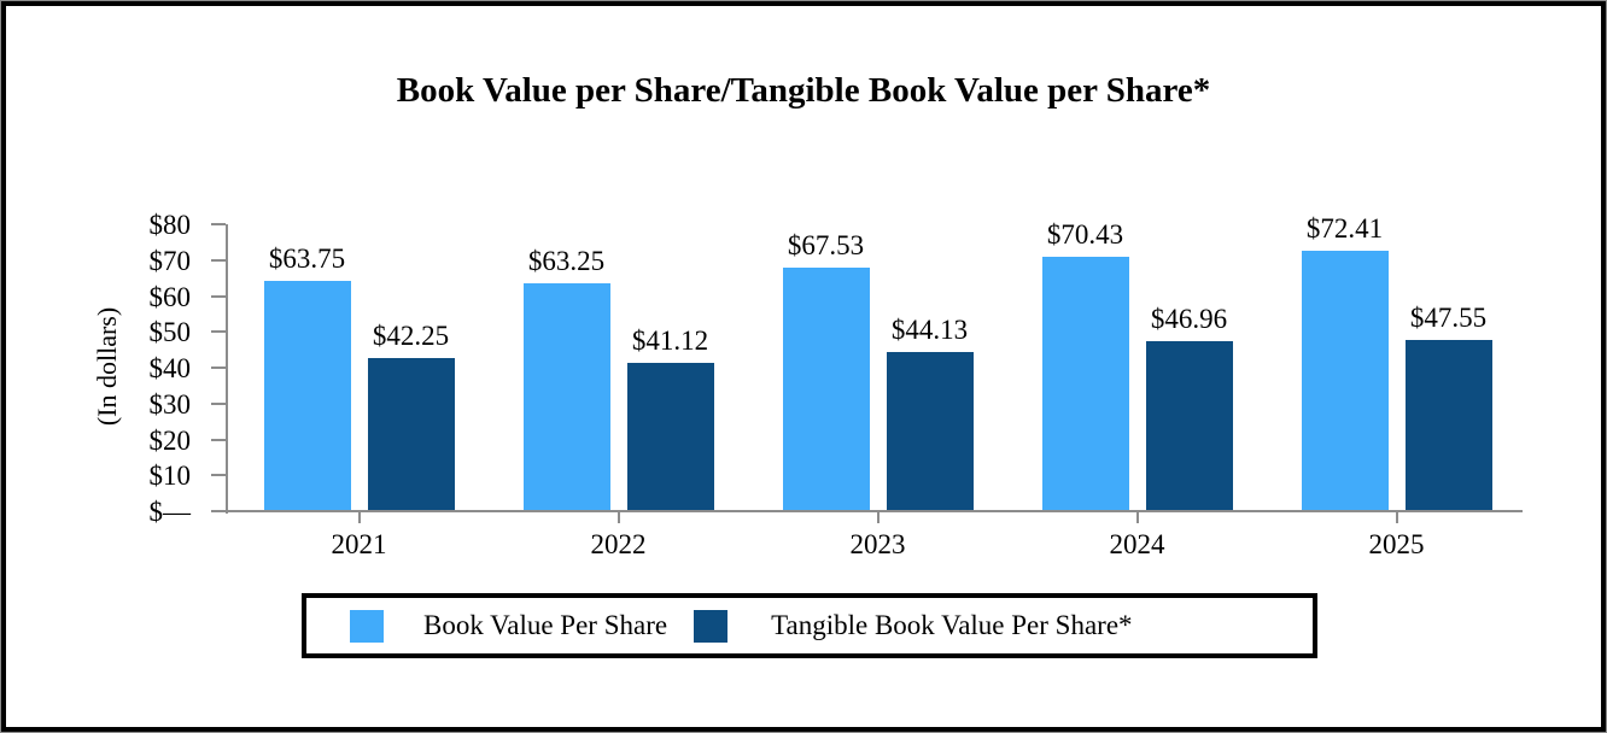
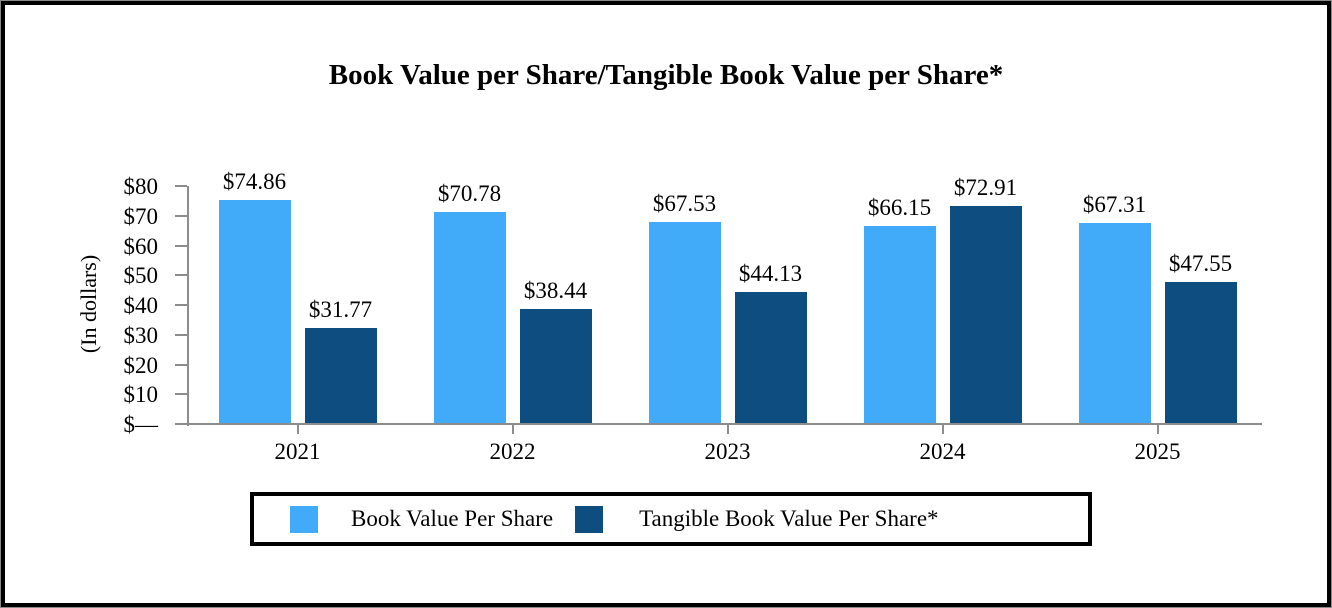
Book Value Per Share/2021: $63.75 -> $74.86
Tangible Book Value Per Share*/2021: $42.25 -> $31.77
Book Value Per Share/2022: $63.25 -> $70.78
Tangible Book Value Per Share*/2022: $41.12 -> $38.44
Book Value Per Share/2024: $70.43 -> $66.15
Tangible Book Value Per Share*/2024: $46.96 -> $72.91
Book Value Per Share/2025: $72.41 -> $67.31
